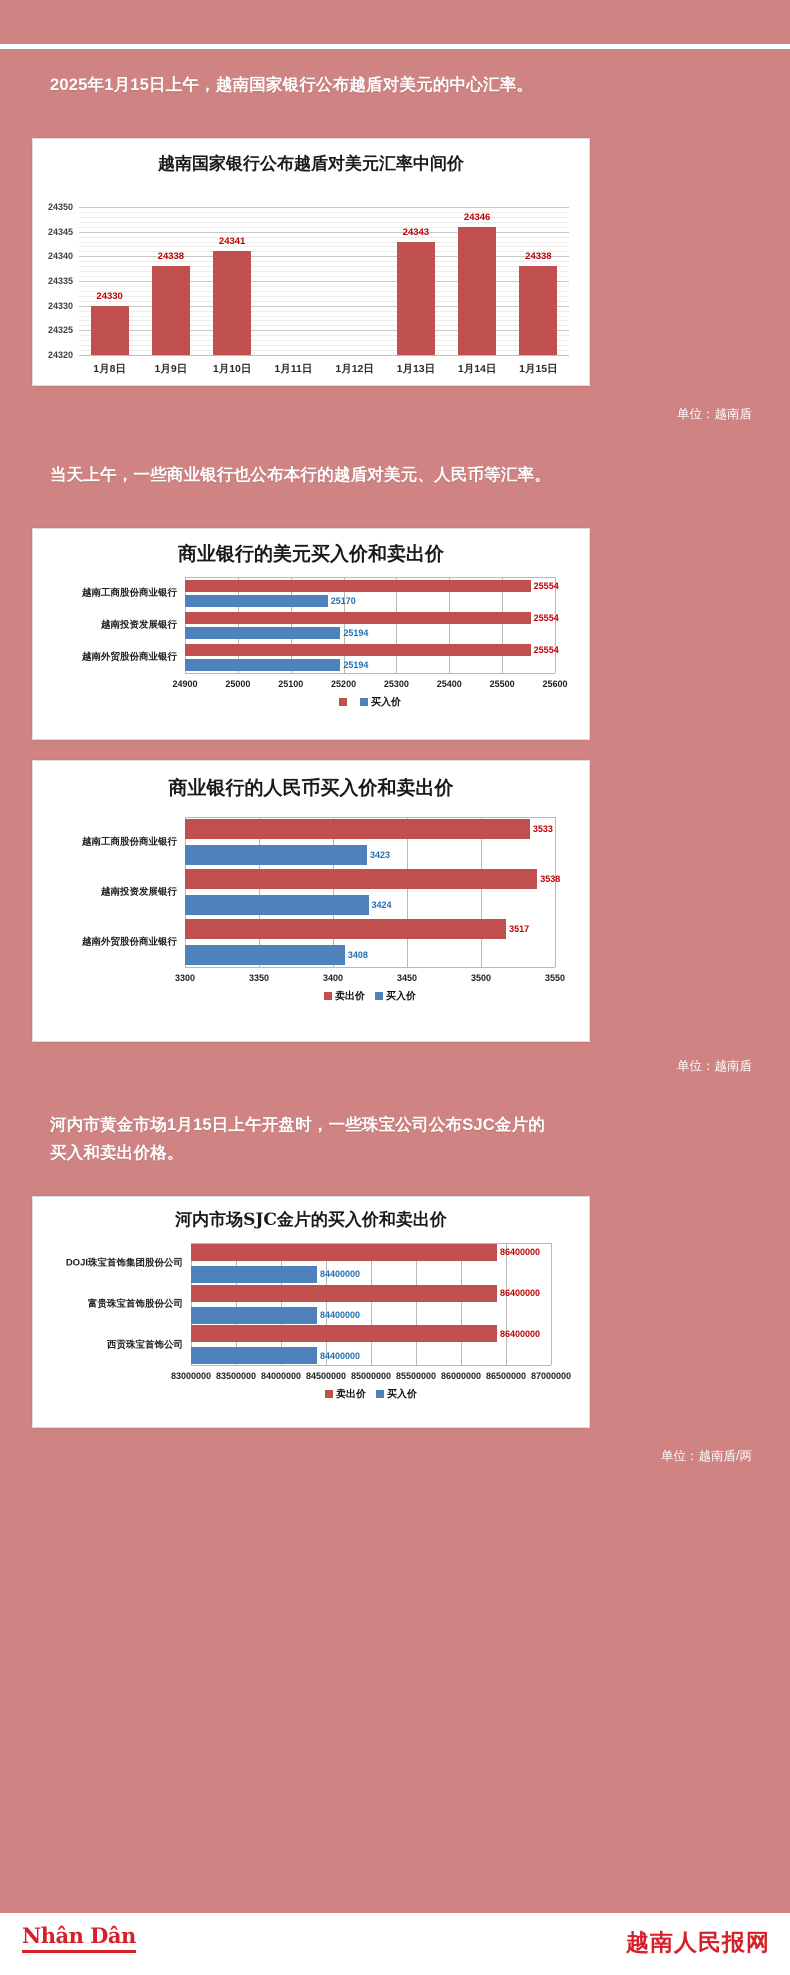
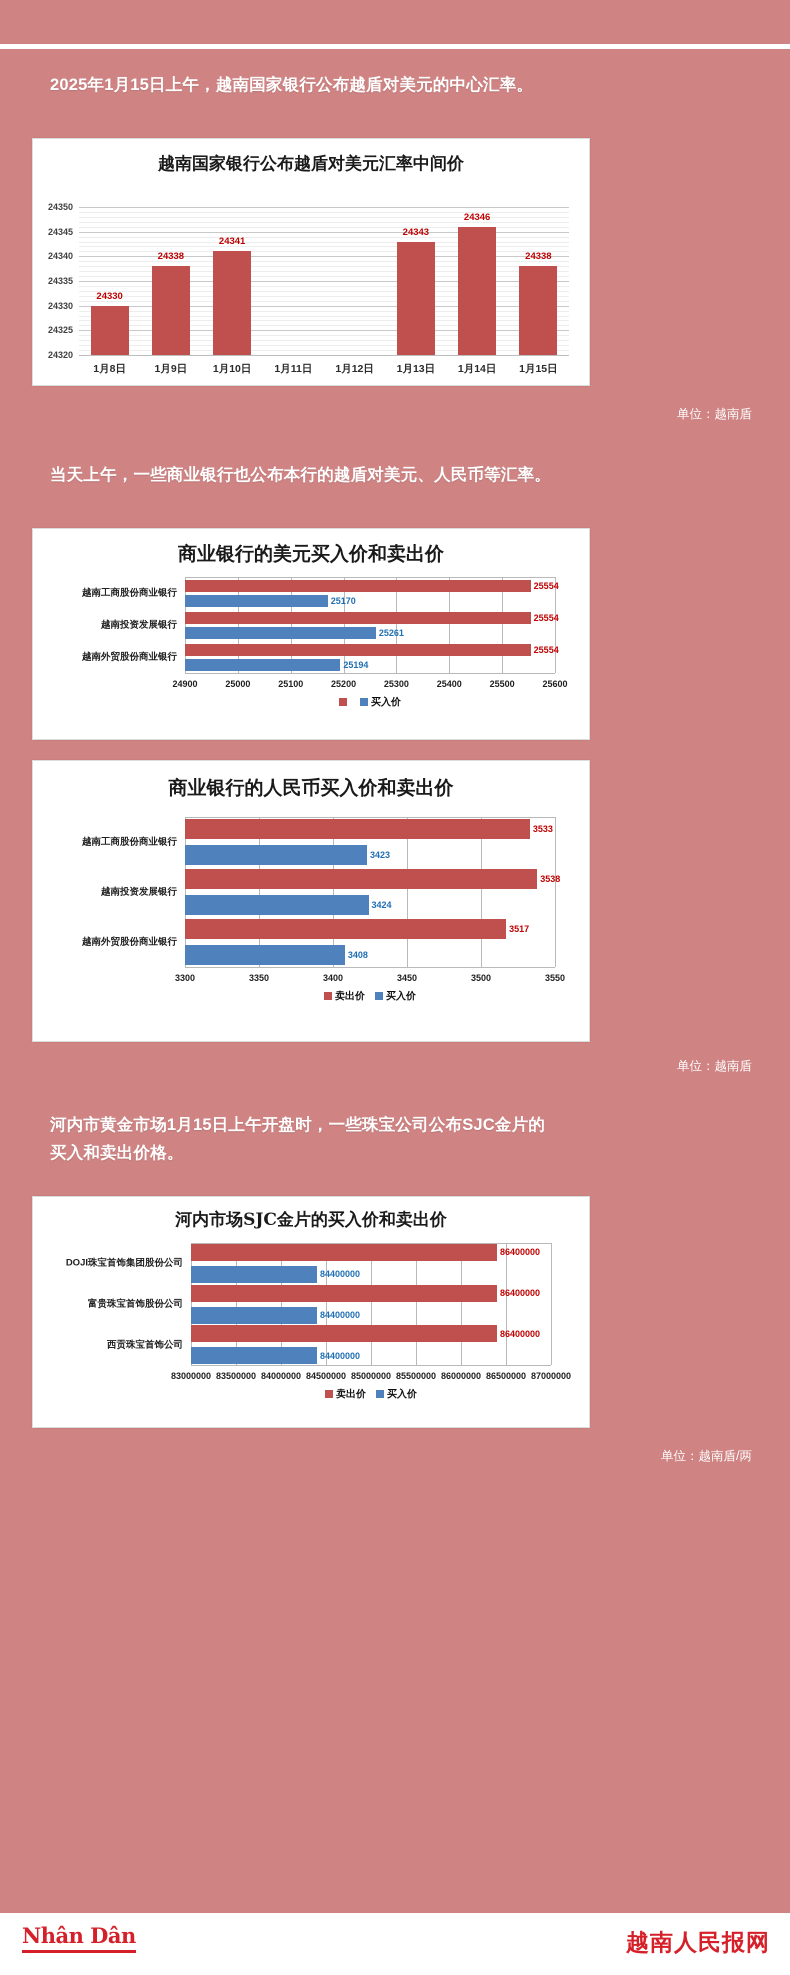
商业银行的美元买入价和卖出价/买入价/越南投资发展银行: 25194 -> 25261
